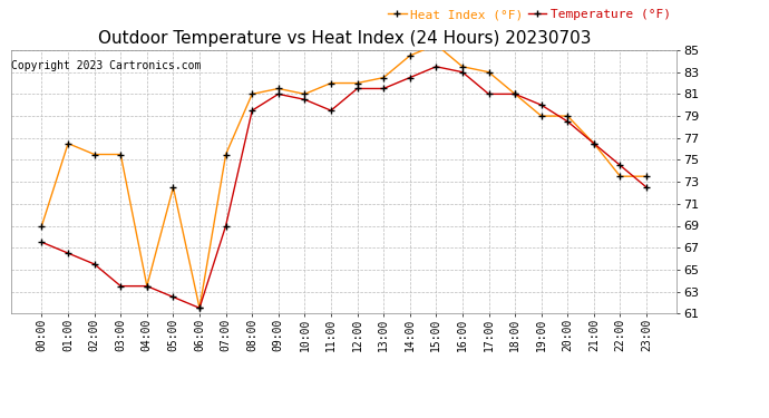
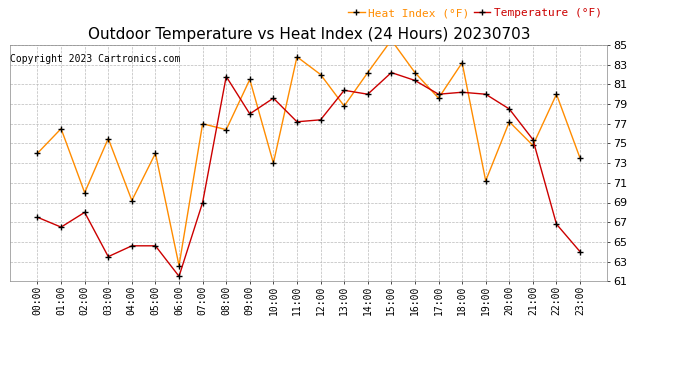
Heat Index (°F)/00:00: 69.0 -> 74.0
Temperature (°F)/02:00: 65.5 -> 68.0
Heat Index (°F)/02:00: 75.5 -> 70.0
Temperature (°F)/04:00: 63.5 -> 64.6
Heat Index (°F)/04:00: 63.5 -> 69.2
Temperature (°F)/05:00: 62.5 -> 64.6
Heat Index (°F)/05:00: 72.5 -> 74.0
Heat Index (°F)/06:00: 61.5 -> 62.6
Heat Index (°F)/07:00: 75.5 -> 77.0
Temperature (°F)/08:00: 79.5 -> 81.8
Heat Index (°F)/08:00: 81.0 -> 76.4
Temperature (°F)/09:00: 81.0 -> 78.0
Temperature (°F)/10:00: 80.5 -> 79.6
Heat Index (°F)/10:00: 81.0 -> 73.0
Temperature (°F)/11:00: 79.5 -> 77.2
Heat Index (°F)/11:00: 82.0 -> 83.8
Temperature (°F)/12:00: 81.5 -> 77.4
Temperature (°F)/13:00: 81.5 -> 80.4
Heat Index (°F)/13:00: 82.5 -> 78.8
Temperature (°F)/14:00: 82.5 -> 80.0
Heat Index (°F)/14:00: 84.5 -> 82.2
Temperature (°F)/15:00: 83.5 -> 82.2
Temperature (°F)/16:00: 83.0 -> 81.4
Heat Index (°F)/16:00: 83.5 -> 82.2
Temperature (°F)/17:00: 81.0 -> 80.0
Heat Index (°F)/17:00: 83.0 -> 79.6
Temperature (°F)/18:00: 81.0 -> 80.2
Heat Index (°F)/18:00: 81.0 -> 83.2
Heat Index (°F)/19:00: 79.0 -> 71.2
Heat Index (°F)/20:00: 79.0 -> 77.2
Temperature (°F)/21:00: 76.5 -> 75.4
Heat Index (°F)/21:00: 76.5 -> 74.8
Temperature (°F)/22:00: 74.5 -> 66.8
Heat Index (°F)/22:00: 73.5 -> 80.0
Temperature (°F)/23:00: 72.5 -> 64.0
